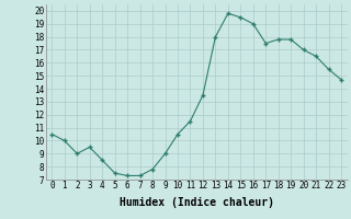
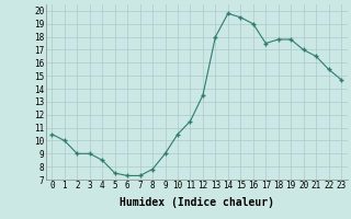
3: 9.5 -> 9.0
